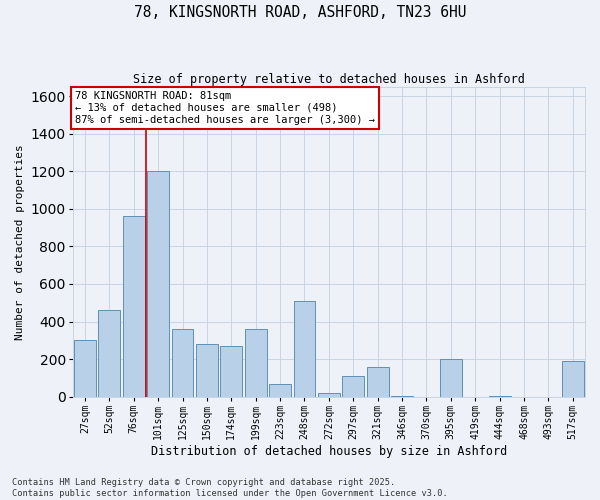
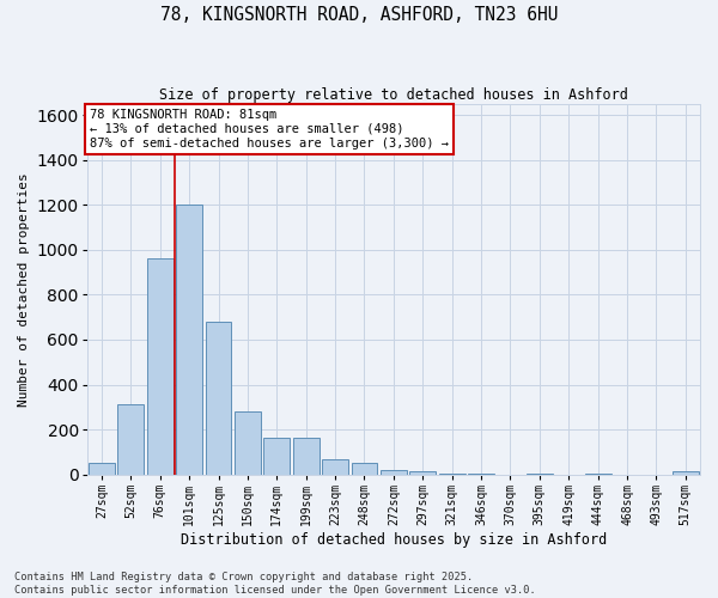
27sqm: 300 -> 50
52sqm: 460 -> 310
125sqm: 360 -> 680
174sqm: 270 -> 160
199sqm: 360 -> 160
248sqm: 510 -> 50
297sqm: 110 -> 20
321sqm: 160 -> 0
395sqm: 200 -> 0
517sqm: 190 -> 20
